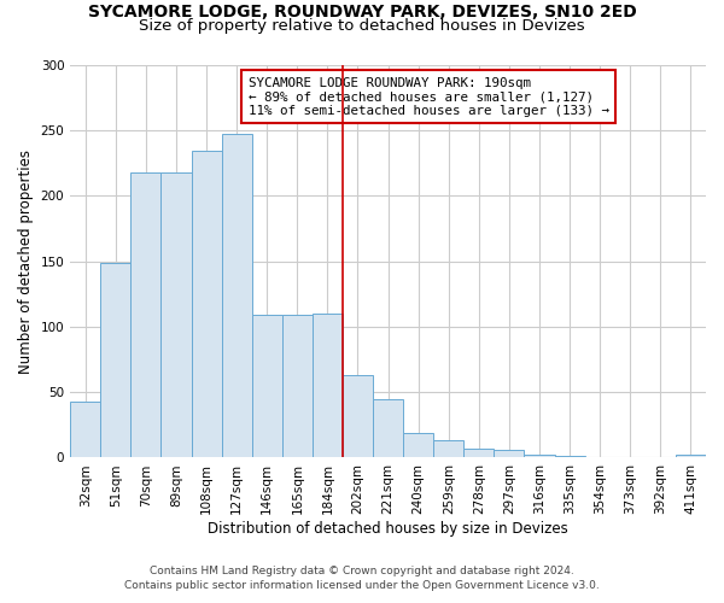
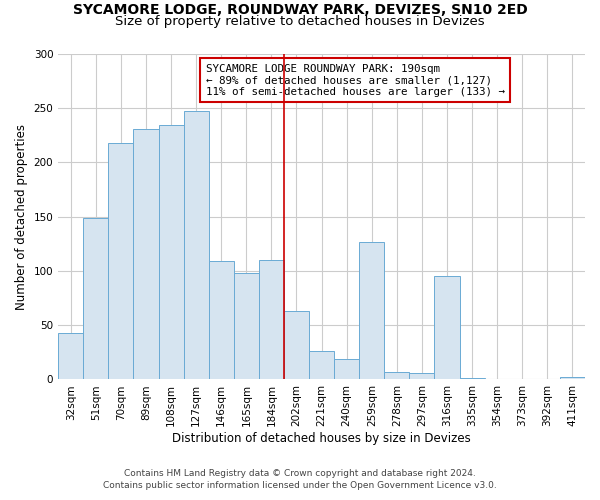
89sqm: 218 -> 231
165sqm: 109 -> 98
221sqm: 45 -> 26
259sqm: 13 -> 127
316sqm: 2 -> 95
